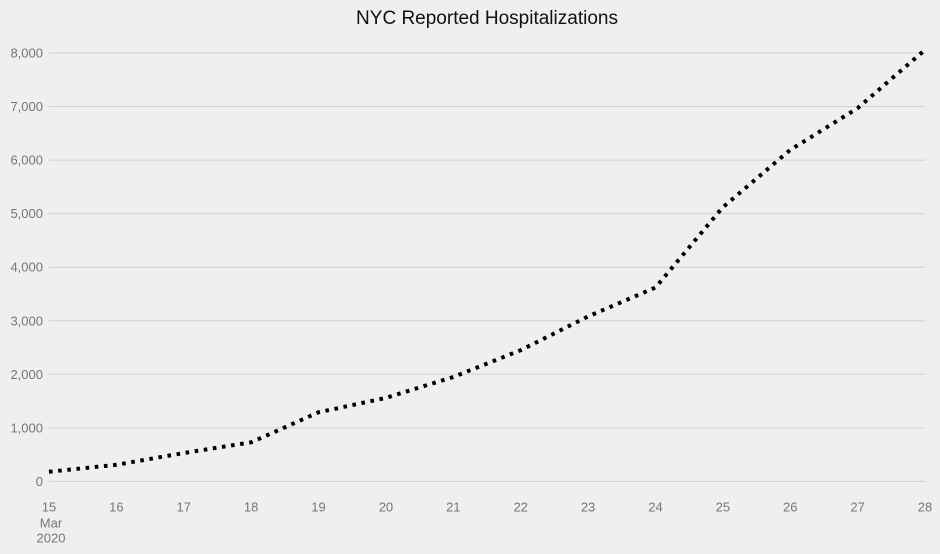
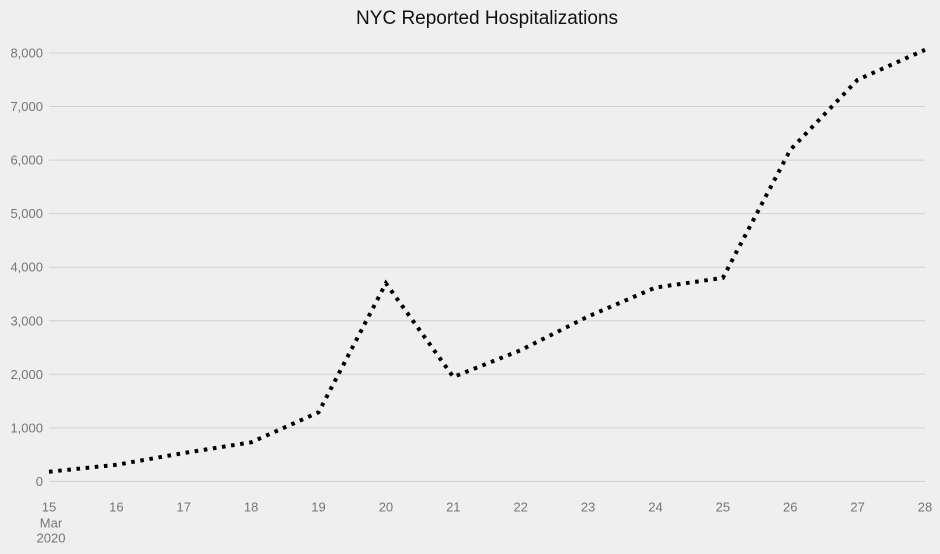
20: 1600 -> 3700
25: 5100 -> 3800
27: 7000 -> 7500
